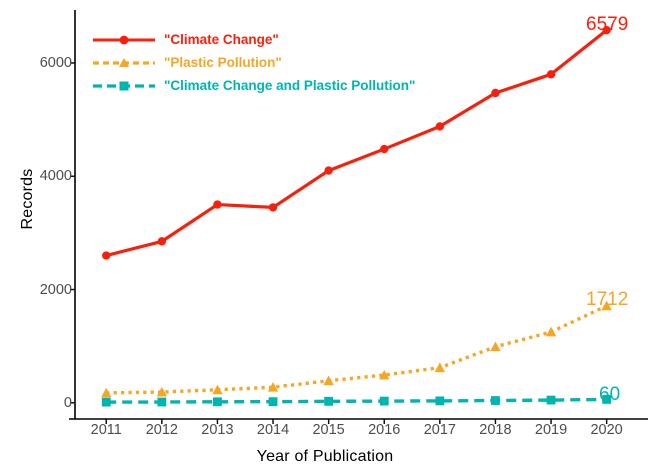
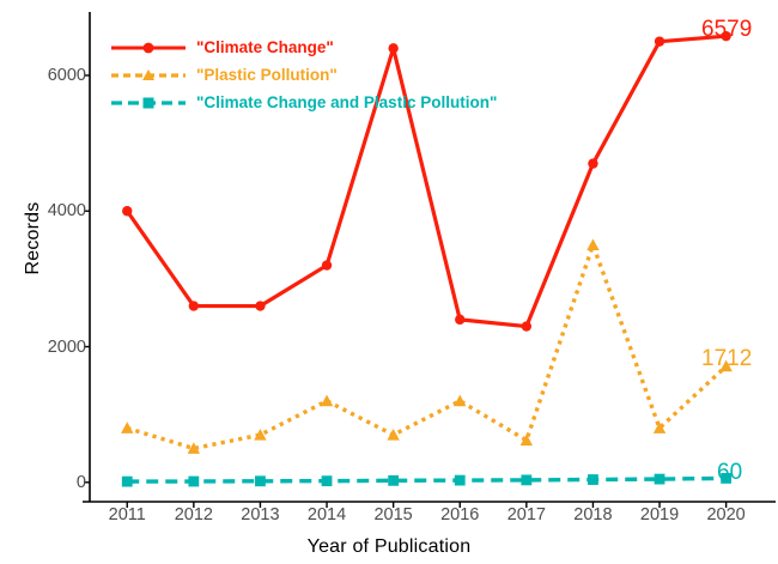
"Climate Change"/2011: 2600 -> 4000
"Plastic Pollution"/2011: 200 -> 800
"Climate Change"/2012: 2800 -> 2600
"Plastic Pollution"/2012: 200 -> 500
"Climate Change"/2013: 3500 -> 2600
"Plastic Pollution"/2013: 200 -> 700
"Climate Change"/2014: 3400 -> 3200
"Plastic Pollution"/2014: 300 -> 1200
"Climate Change"/2015: 4100 -> 6400
"Plastic Pollution"/2015: 400 -> 700
"Climate Change"/2016: 4500 -> 2400
"Plastic Pollution"/2016: 500 -> 1200
"Climate Change"/2017: 4900 -> 2300
"Climate Change"/2018: 5500 -> 4700
"Plastic Pollution"/2018: 1000 -> 3500
"Climate Change"/2019: 5800 -> 6500
"Plastic Pollution"/2019: 1200 -> 800
